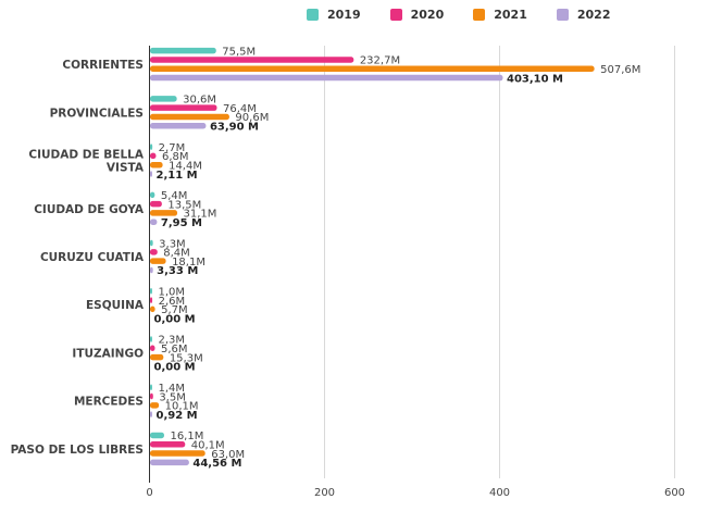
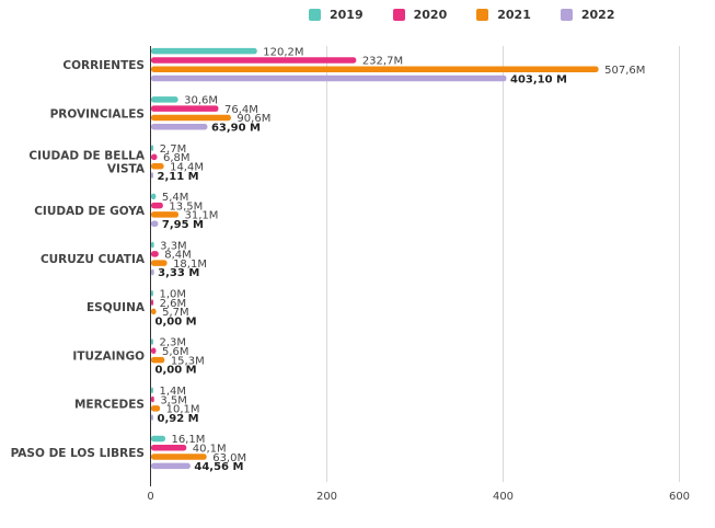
2019/CORRIENTES: 75,5M -> 120,2M
